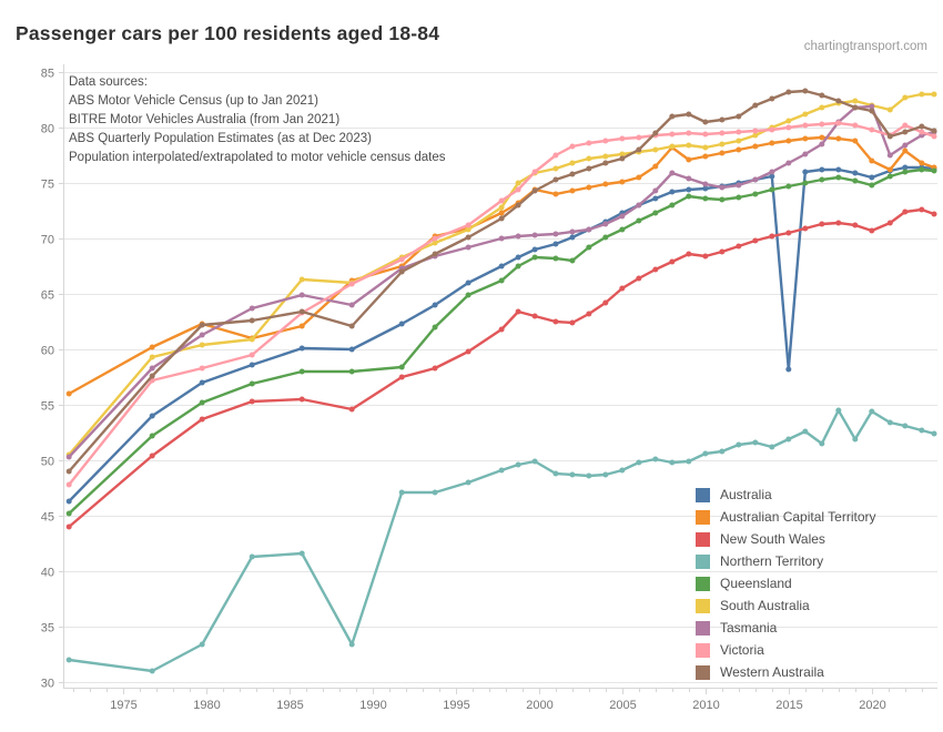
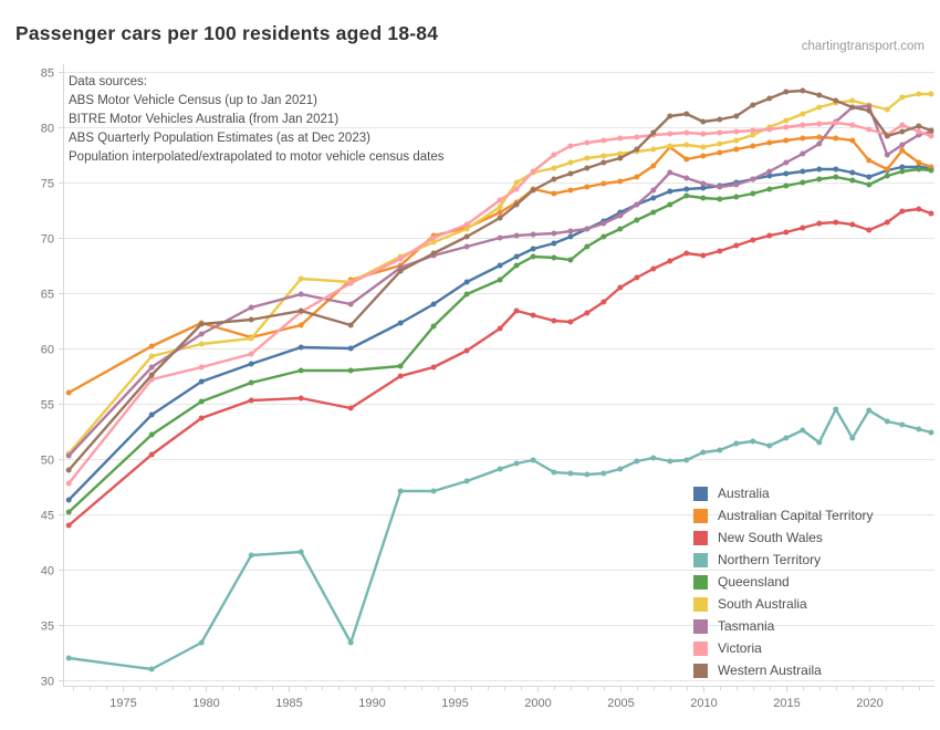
Australia/2015: 58.2 -> 75.8
